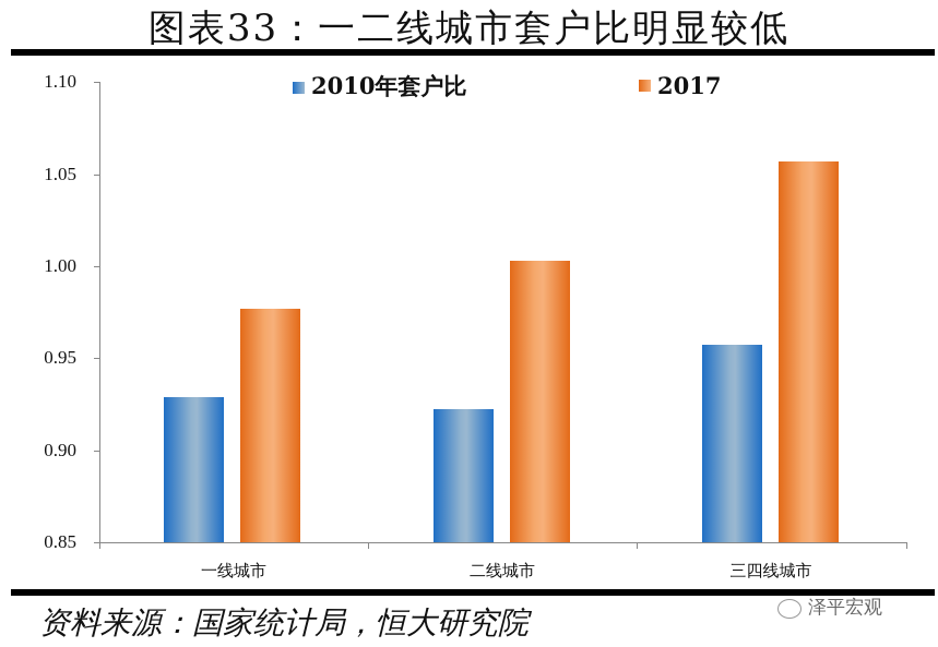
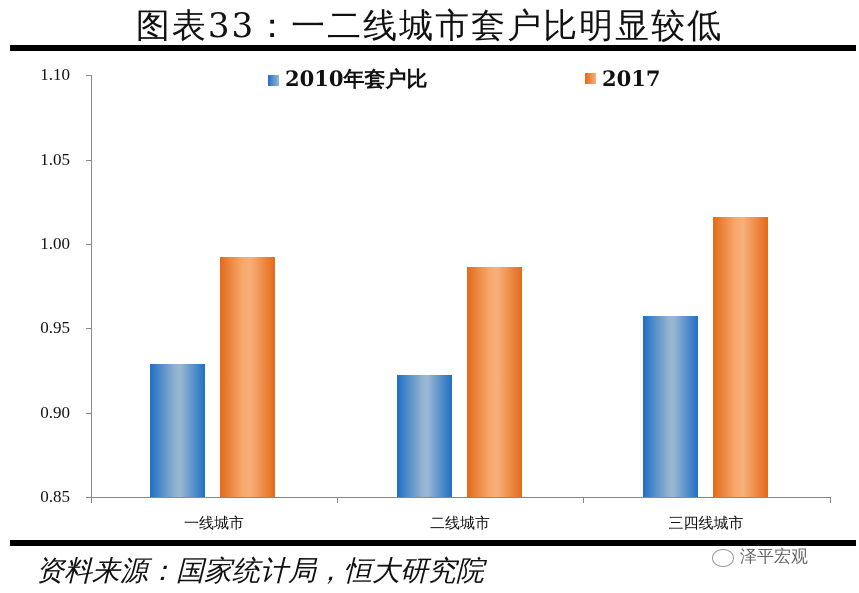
2017/一线城市: 0.977 -> 0.992
2017/二线城市: 1.003 -> 0.986
2017/三四线城市: 1.057 -> 1.016
